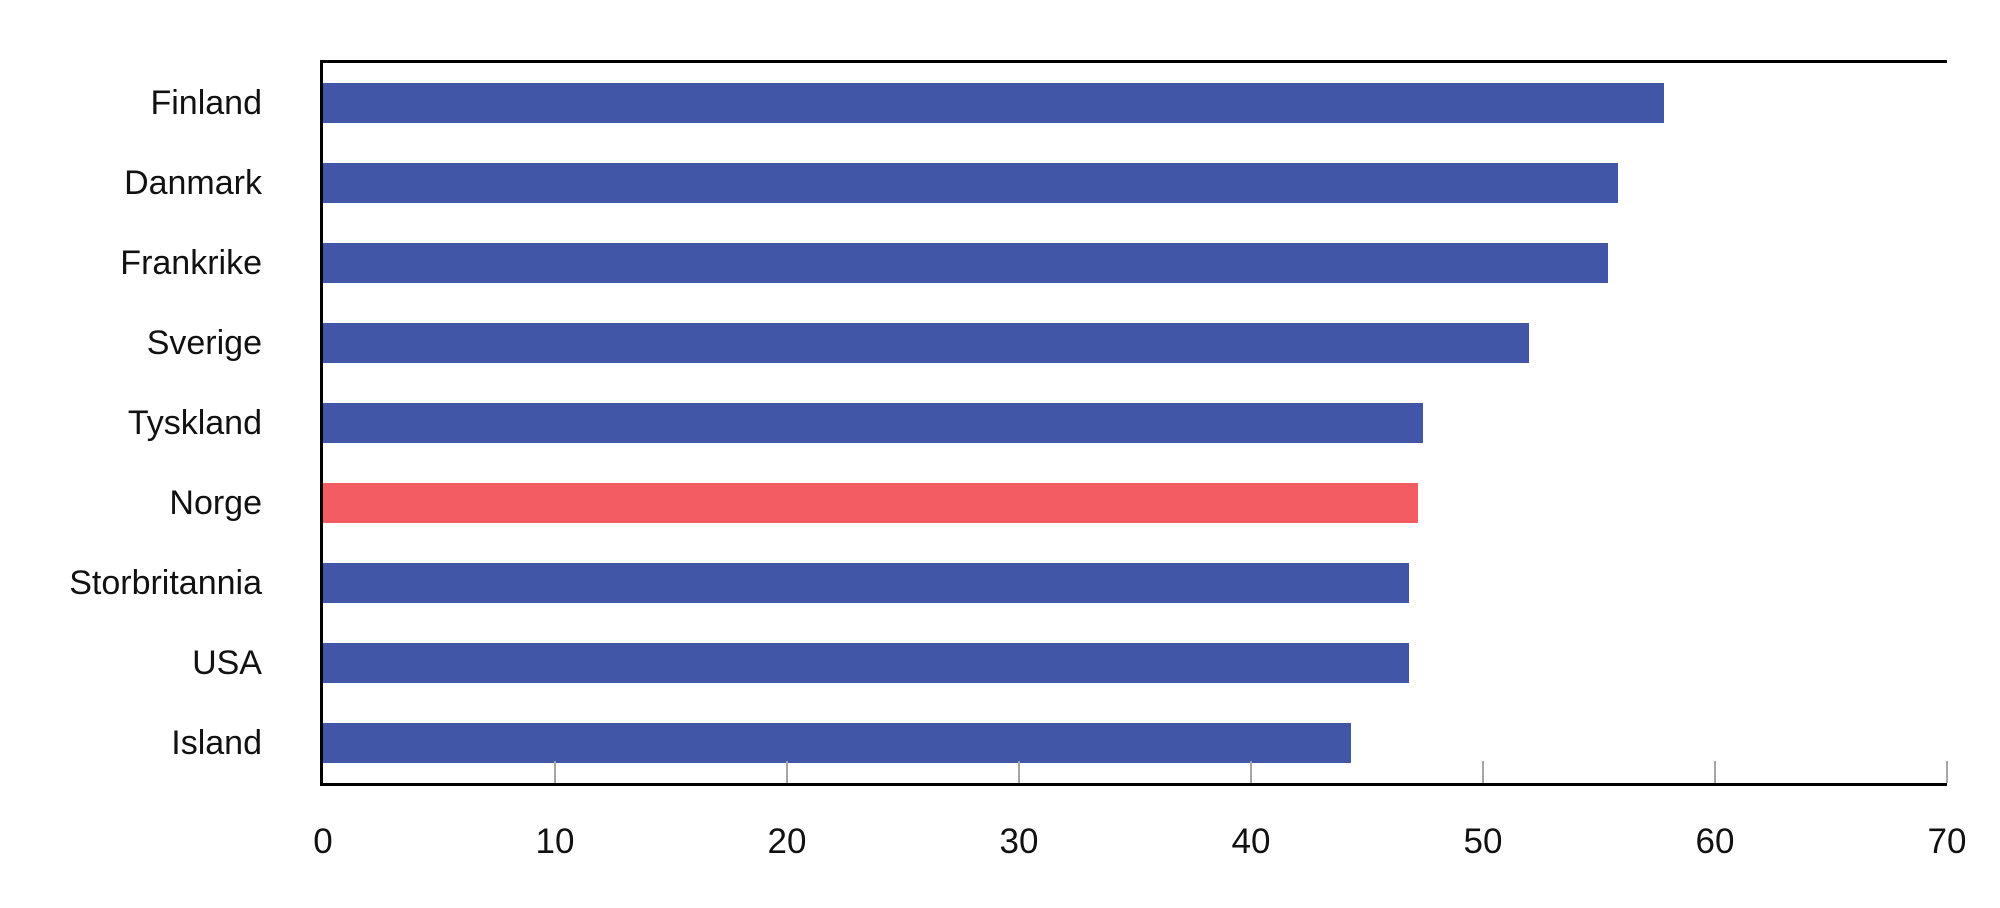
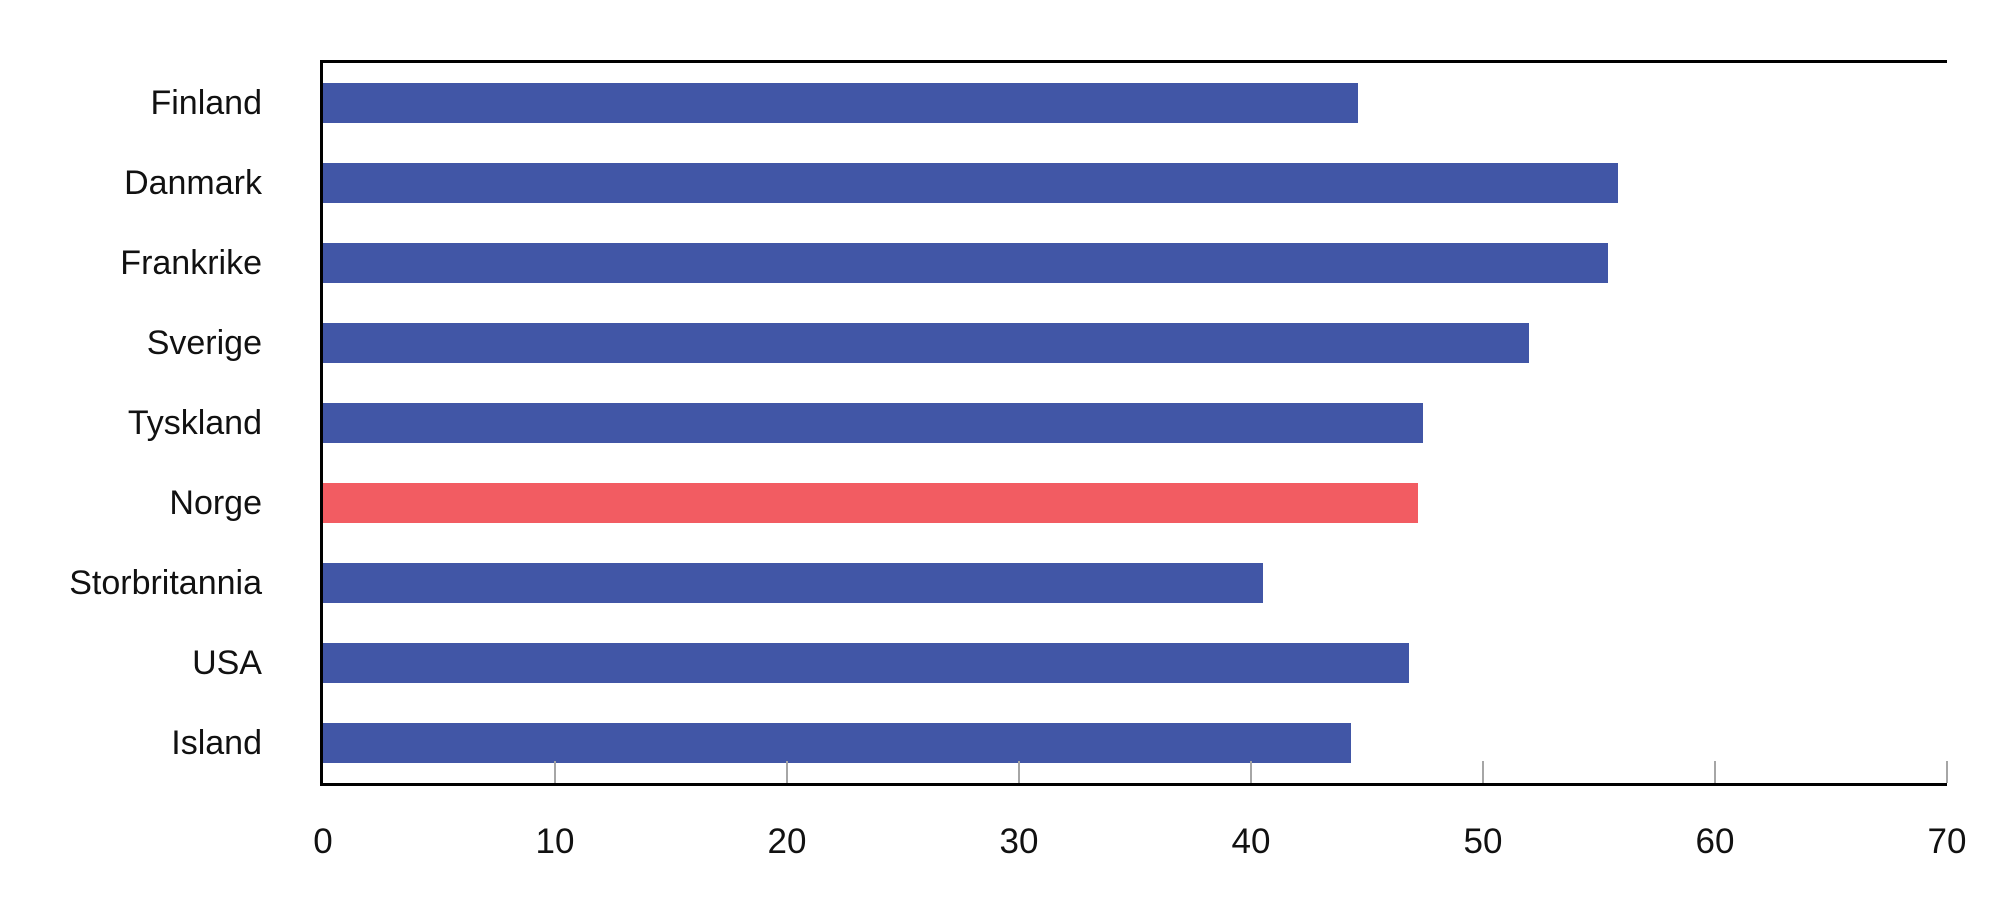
Finland: 57.8 -> 44.6
Storbritannia: 46.8 -> 40.5
